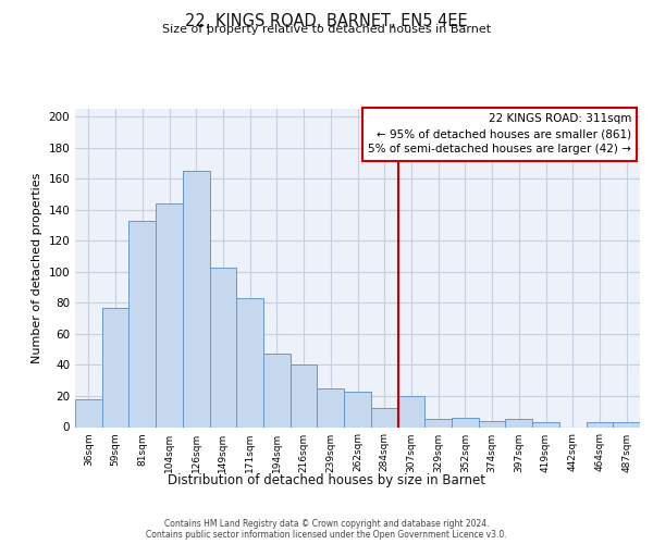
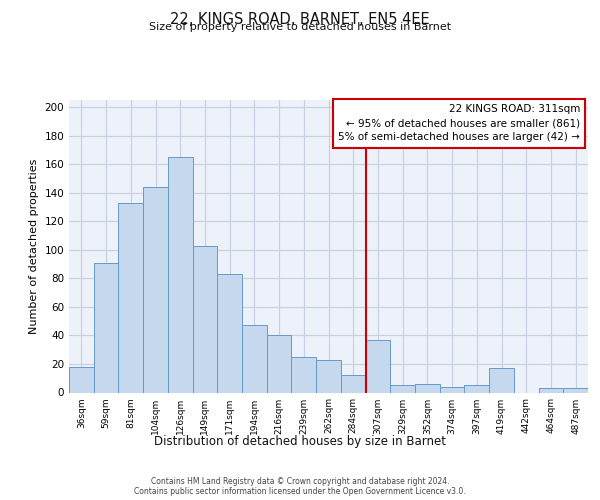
59sqm: 77 -> 91
307sqm: 20 -> 37
419sqm: 3 -> 17
